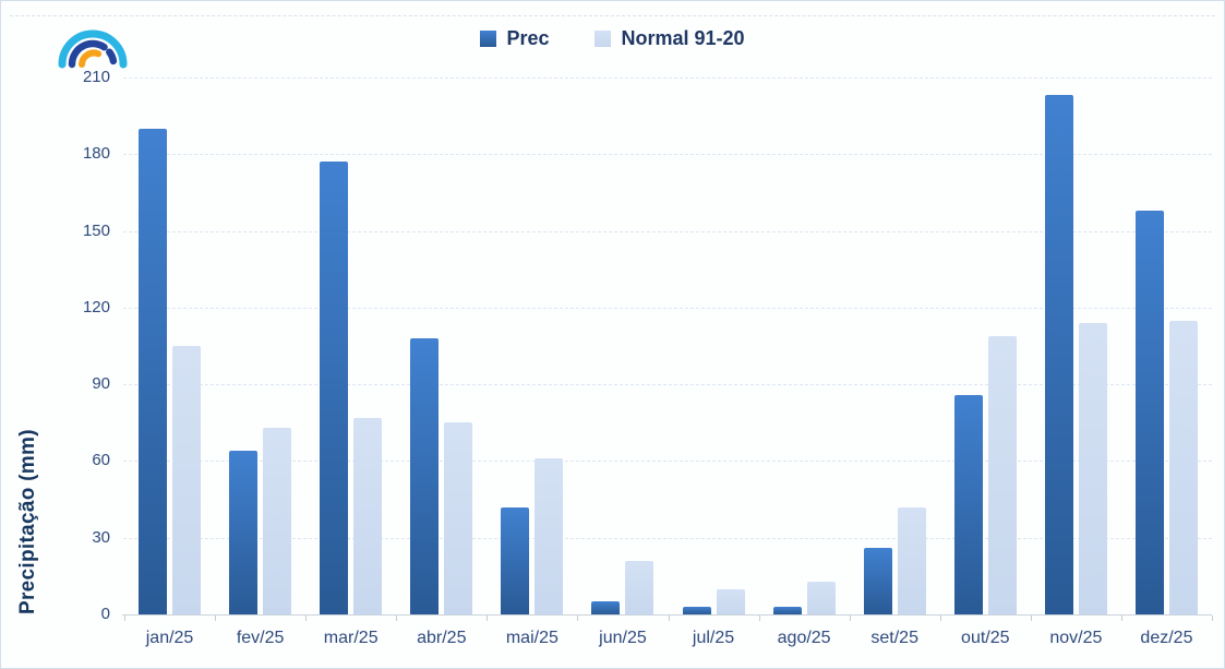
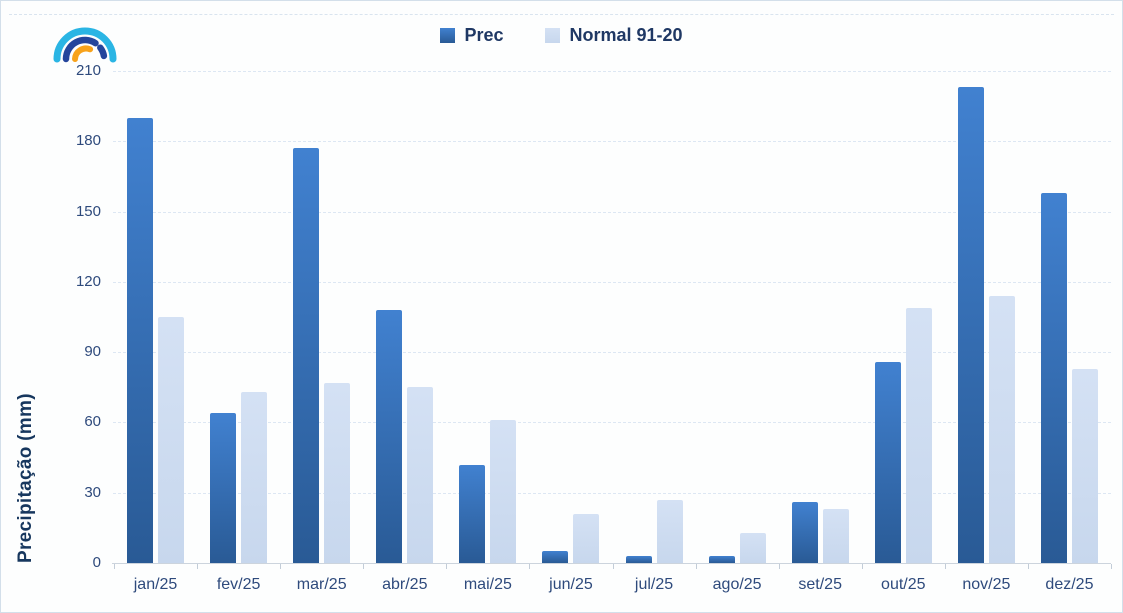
Normal 91-20/jul/25: 10 -> 27
Normal 91-20/set/25: 42 -> 23
Normal 91-20/dez/25: 115 -> 83
